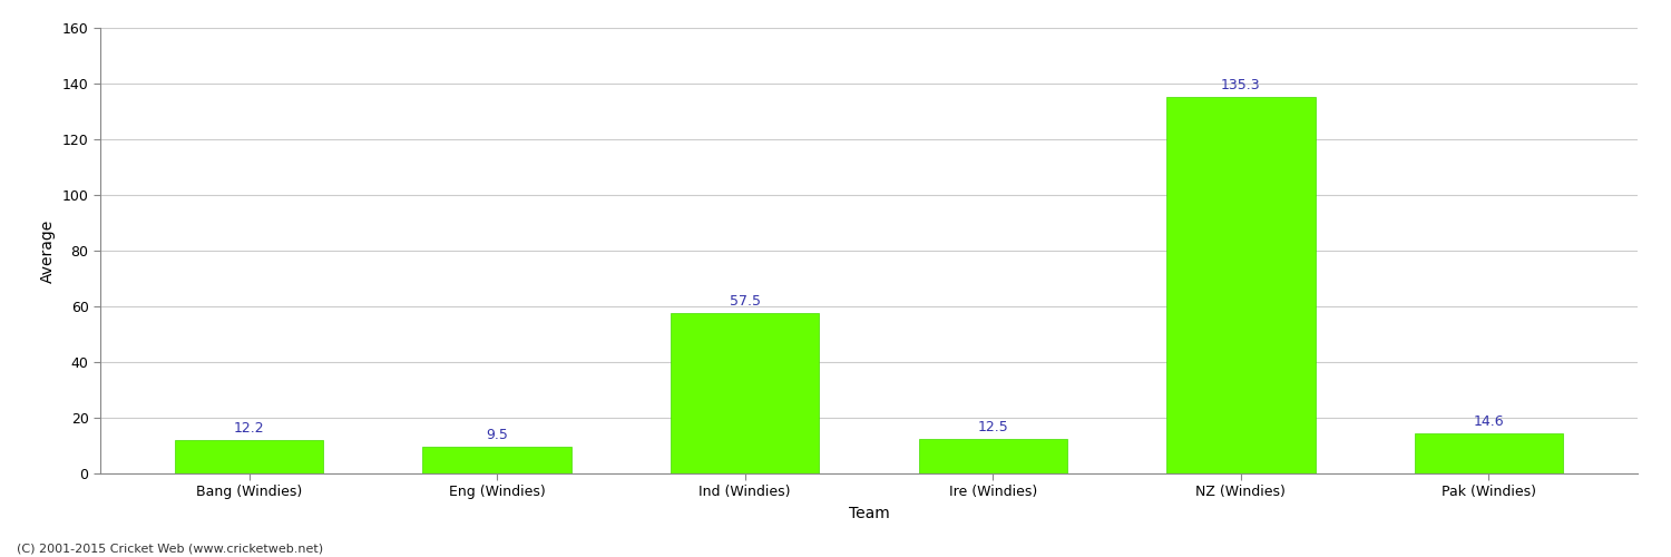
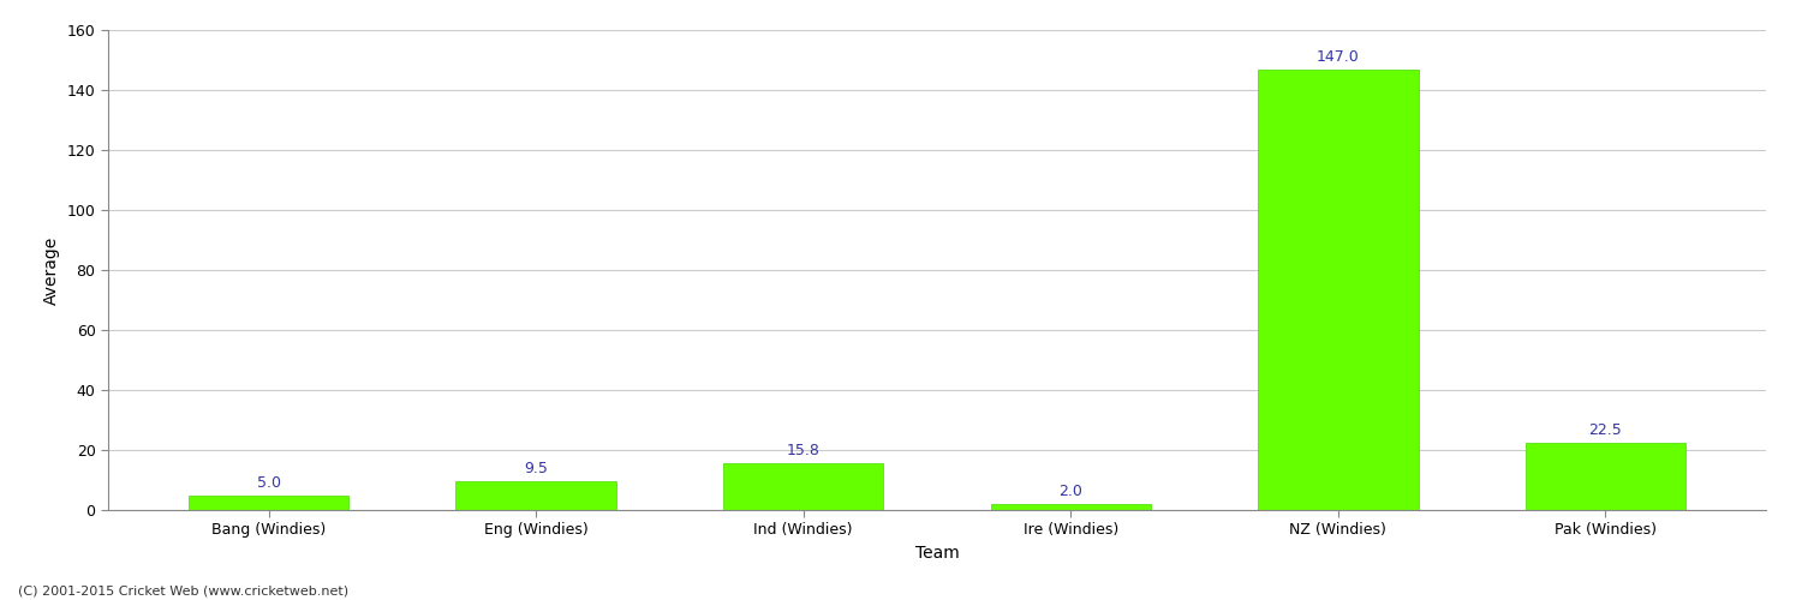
Bang (Windies): 12.2 -> 5.0
Ind (Windies): 57.5 -> 15.8
Ire (Windies): 12.5 -> 2.0
NZ (Windies): 135.3 -> 147.0
Pak (Windies): 14.6 -> 22.5
